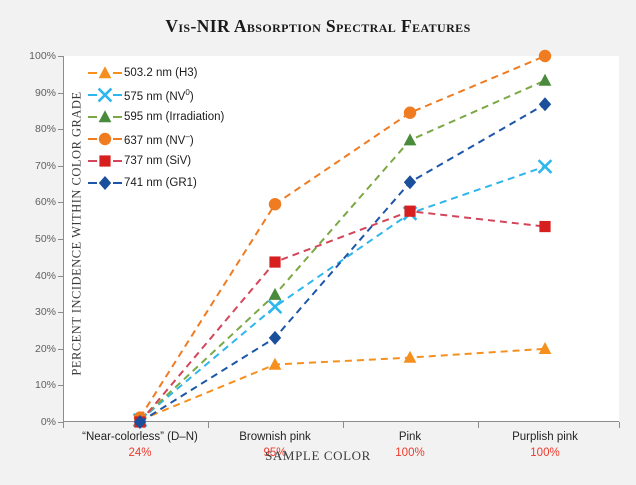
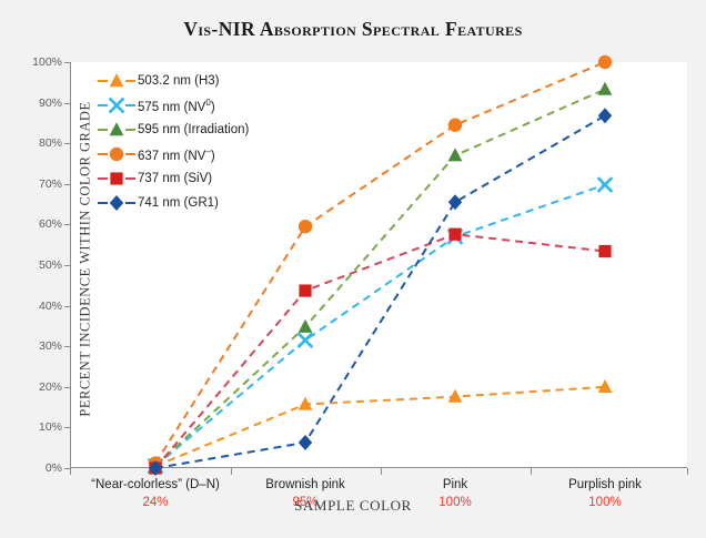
741 nm (GR1)/Brownish pink: 23% -> 6%
